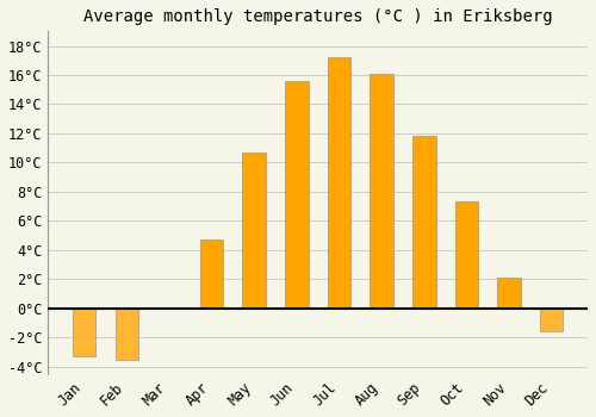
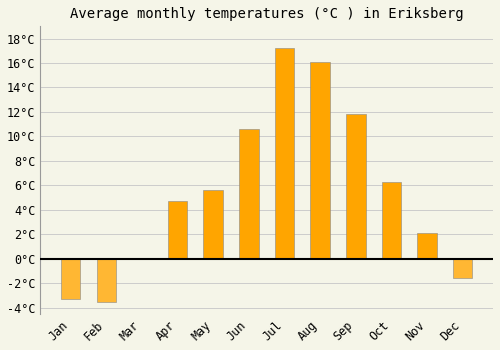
May: 10.7°C -> 5.6°C
Jun: 15.6°C -> 10.6°C
Oct: 7.3°C -> 6.3°C
